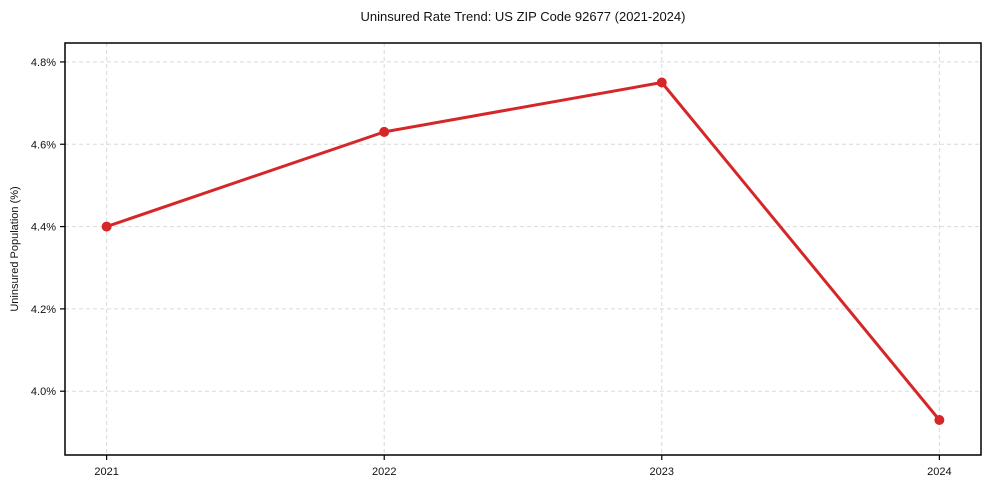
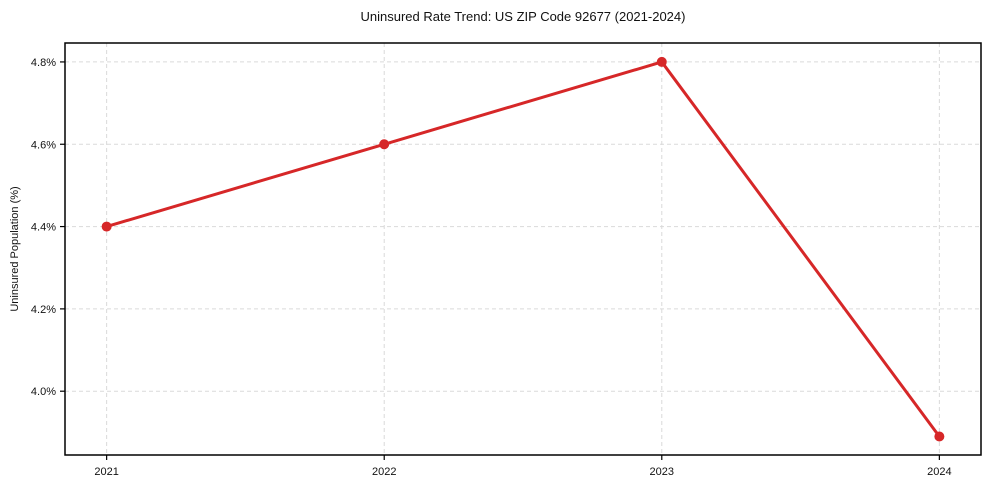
2022: 4.63% -> 4.60%
2023: 4.75% -> 4.80%
2024: 3.93% -> 3.89%
